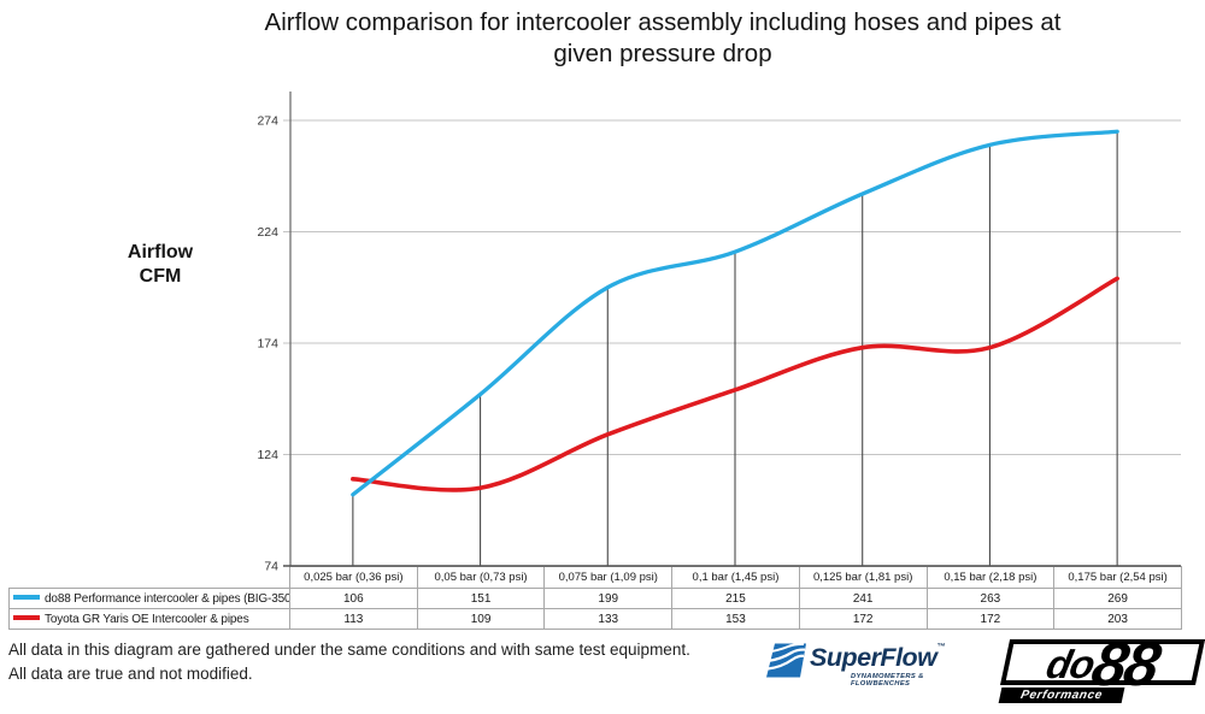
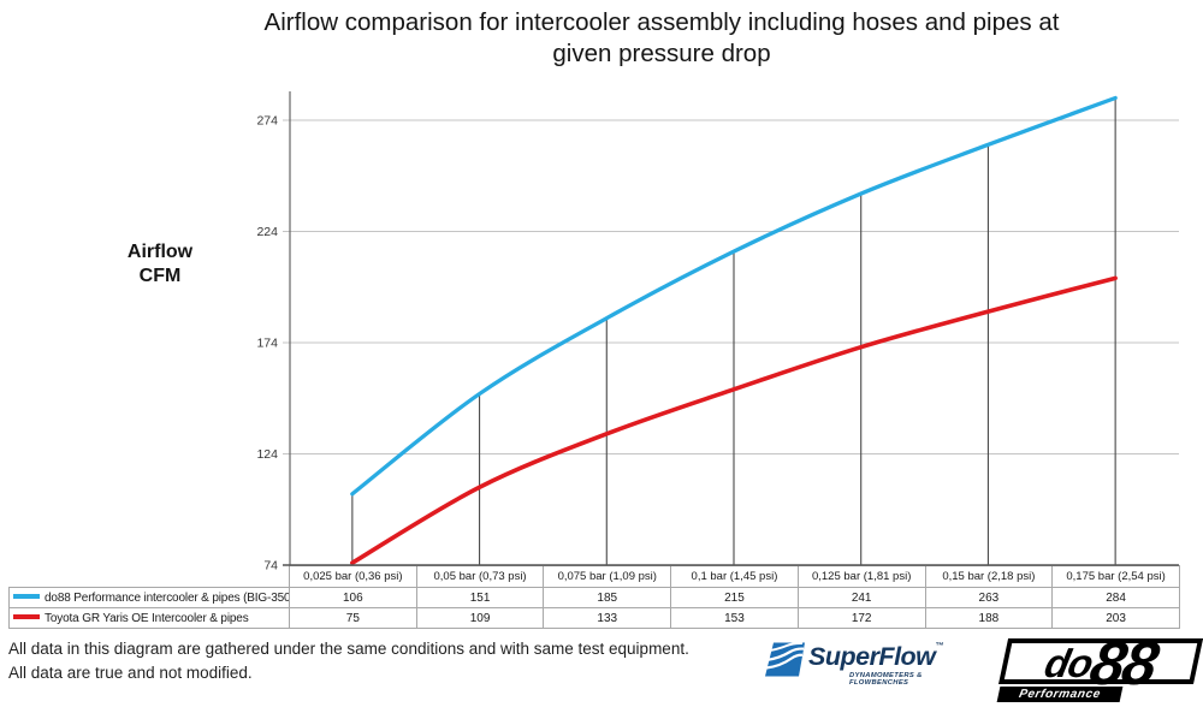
Toyota GR Yaris OE Intercooler & pipes/0,025 bar (0,36 psi): 113 -> 75
do88 Performance intercooler & pipes (BIG-350)/0,075 bar (1,09 psi): 199 -> 185
Toyota GR Yaris OE Intercooler & pipes/0,15 bar (2,18 psi): 172 -> 188
do88 Performance intercooler & pipes (BIG-350)/0,175 bar (2,54 psi): 269 -> 284
